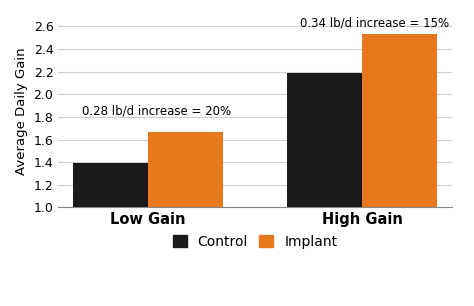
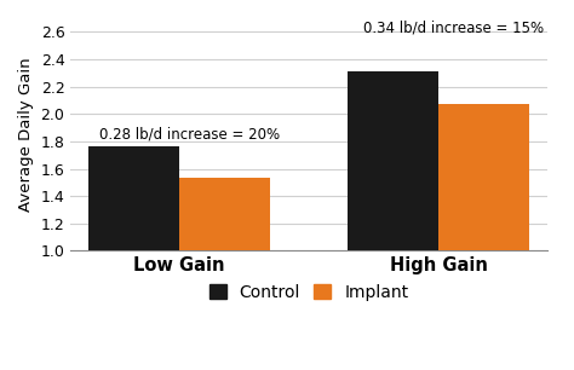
Control/Low Gain: 1.39 -> 1.76
Implant/Low Gain: 1.67 -> 1.53
Control/High Gain: 2.19 -> 2.31
Implant/High Gain: 2.53 -> 2.07
